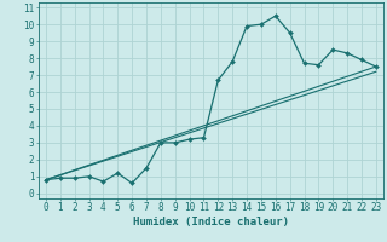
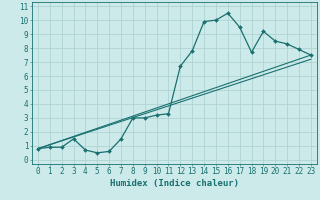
3: 1.0 -> 1.5
5: 1.2 -> 0.5
19: 7.6 -> 9.2
